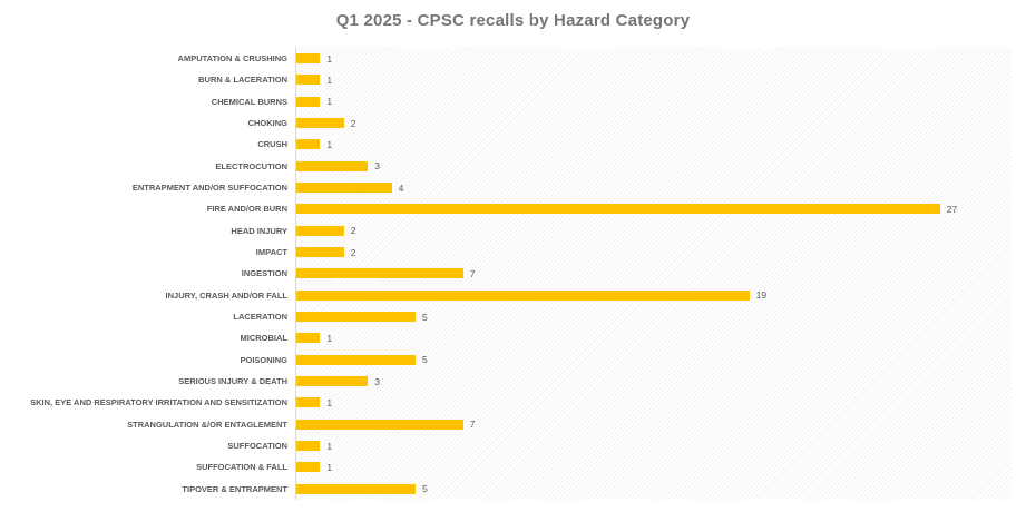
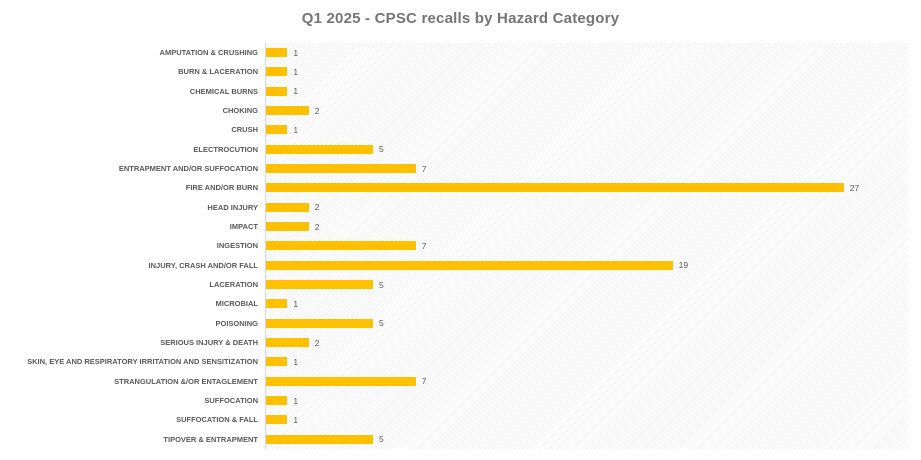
ELECTROCUTION: 3 -> 5
ENTRAPMENT AND/OR SUFFOCATION: 4 -> 7
SERIOUS INJURY & DEATH: 3 -> 2
